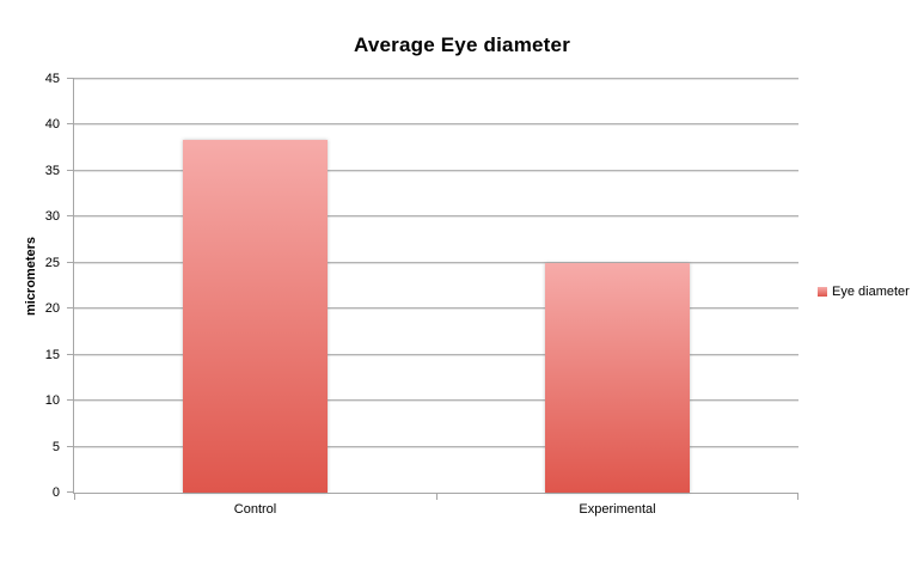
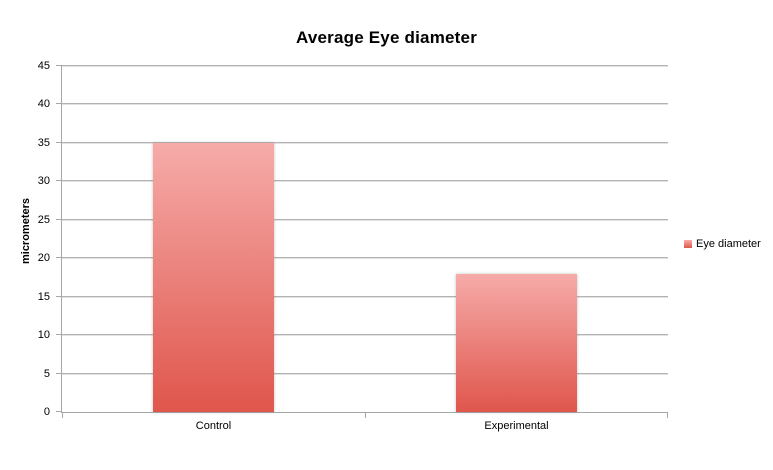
Control: 38 -> 35
Experimental: 25 -> 18
